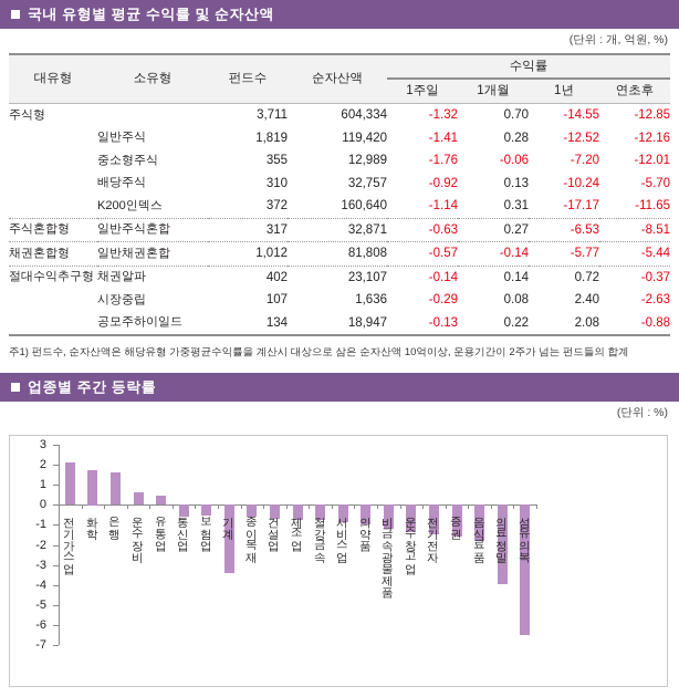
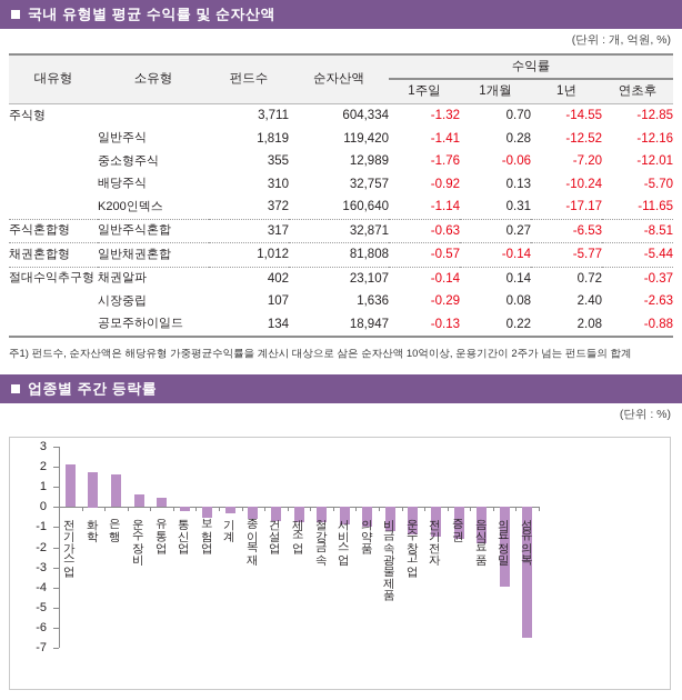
통신업: -0.6 -> -0.2
기계: -3.4 -> -0.3
